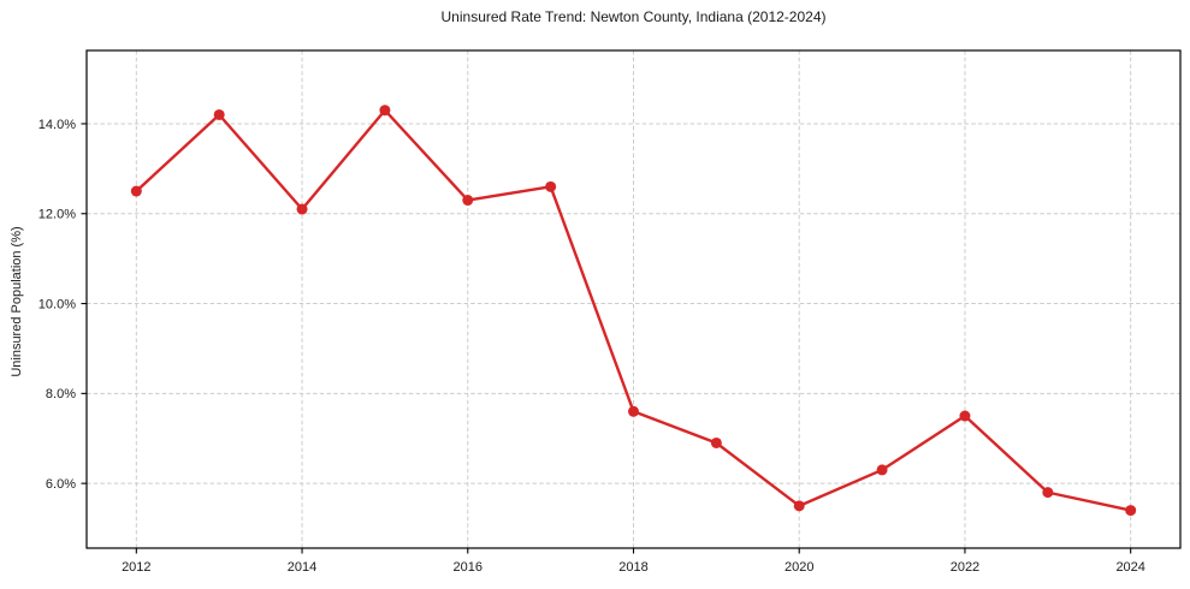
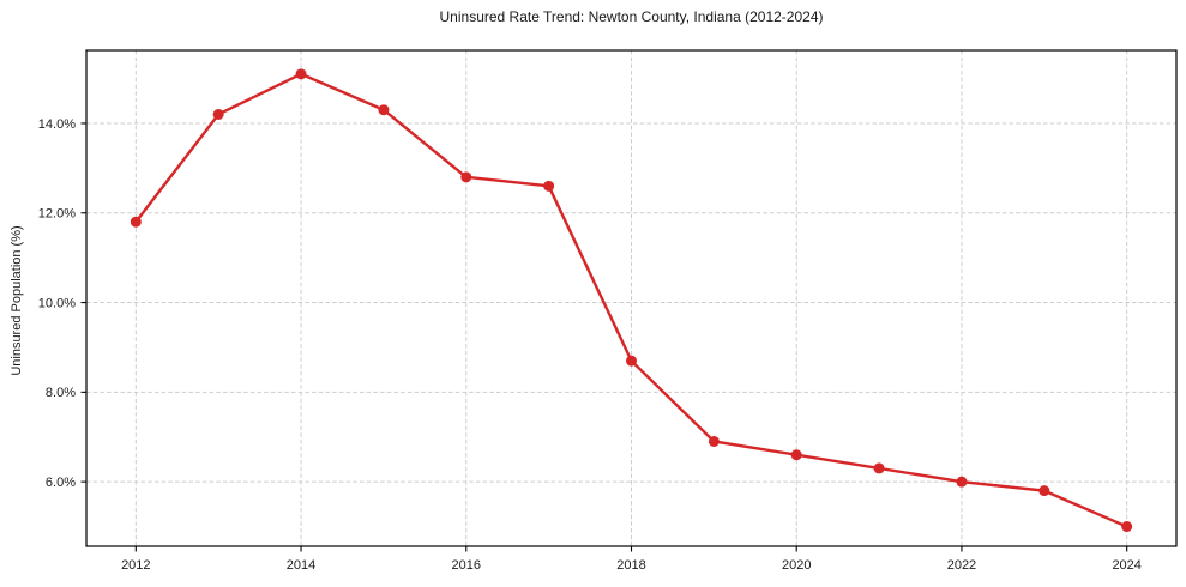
2012: 12.5% -> 11.8%
2014: 12.1% -> 15.1%
2016: 12.3% -> 12.8%
2018: 7.6% -> 8.7%
2020: 5.5% -> 6.6%
2022: 7.5% -> 6.0%
2024: 5.4% -> 5.0%
